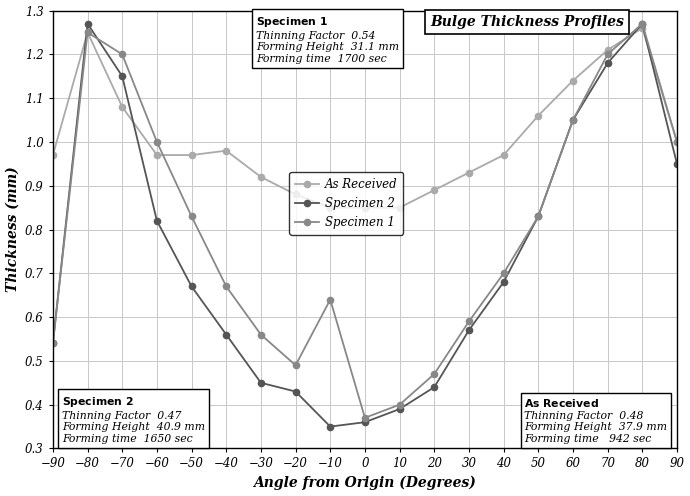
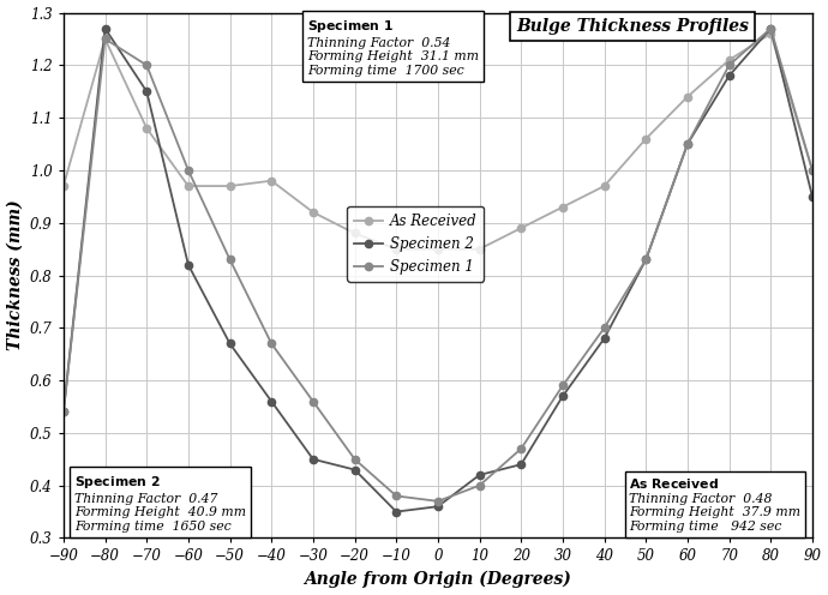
Specimen 1/−20: 0.49 -> 0.45
Specimen 1/−10: 0.64 -> 0.38
Specimen 2/10: 0.39 -> 0.42
